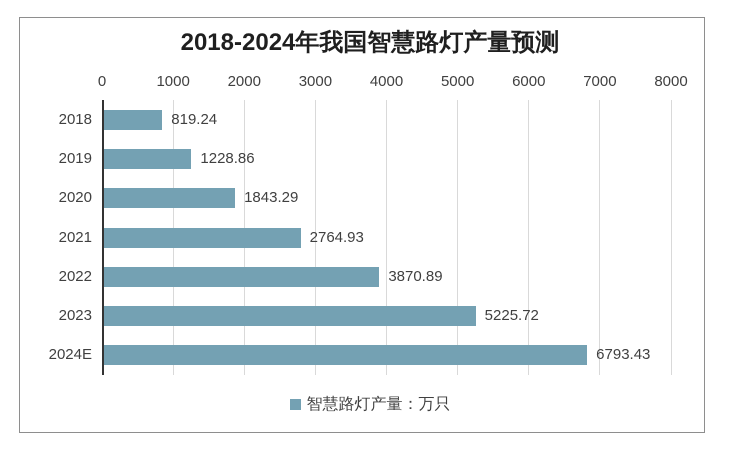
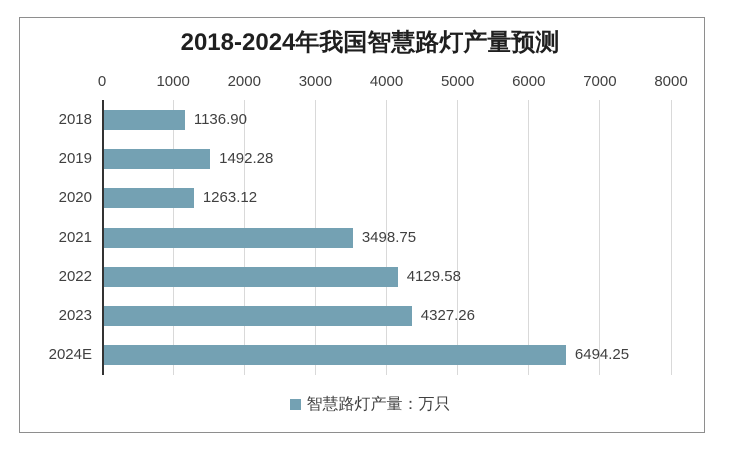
2018: 819.24 -> 1136.90
2019: 1228.86 -> 1492.28
2020: 1843.29 -> 1263.12
2021: 2764.93 -> 3498.75
2022: 3870.89 -> 4129.58
2023: 5225.72 -> 4327.26
2024E: 6793.43 -> 6494.25
